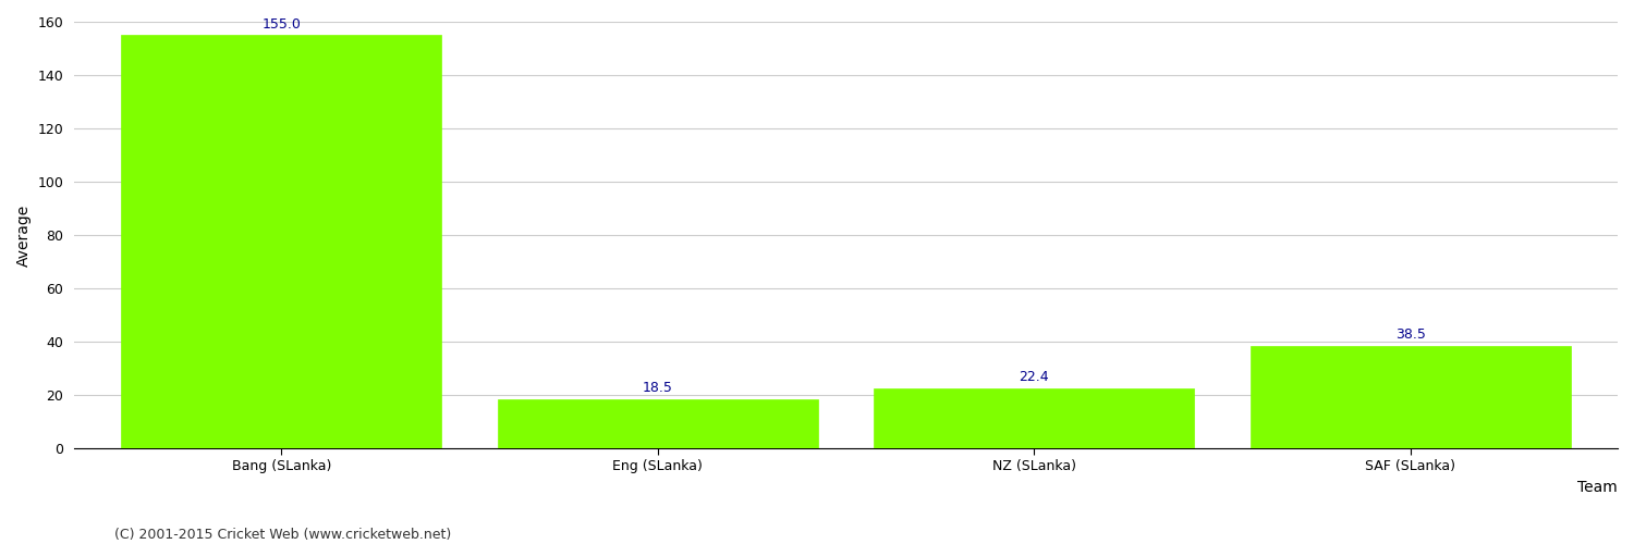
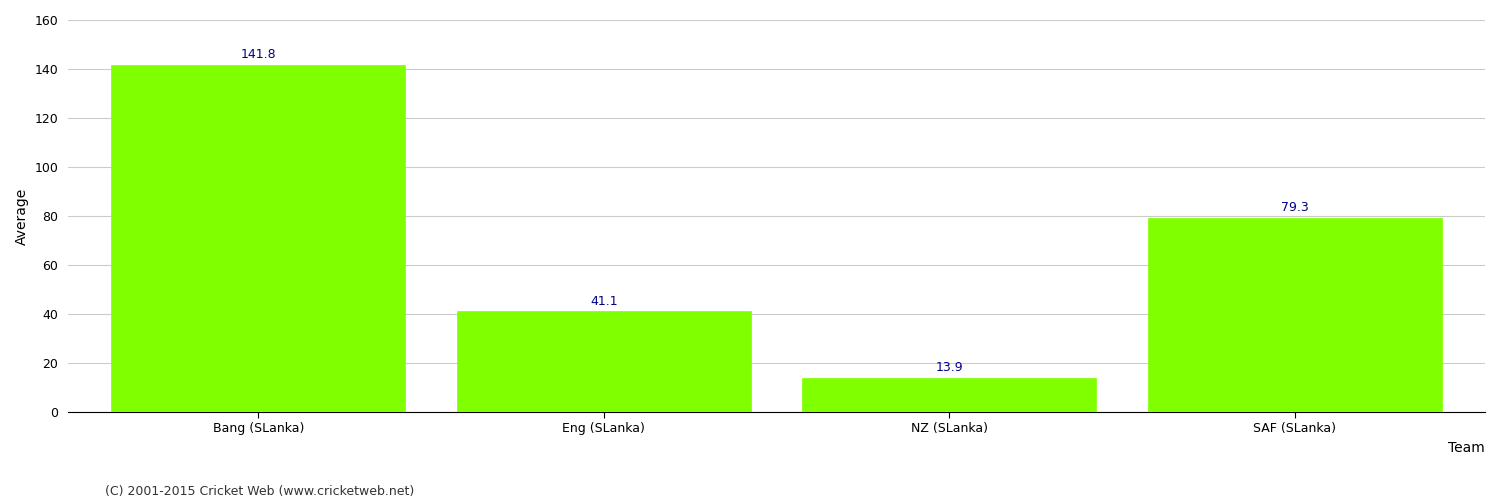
Bang (SLanka): 155.0 -> 141.8
Eng (SLanka): 18.5 -> 41.1
NZ (SLanka): 22.4 -> 13.9
SAF (SLanka): 38.5 -> 79.3
